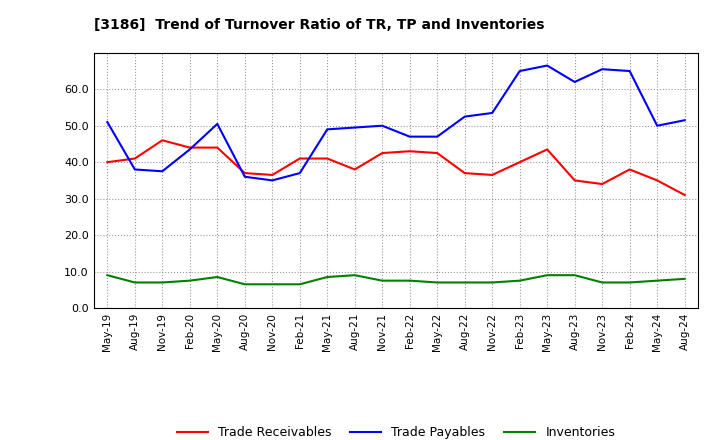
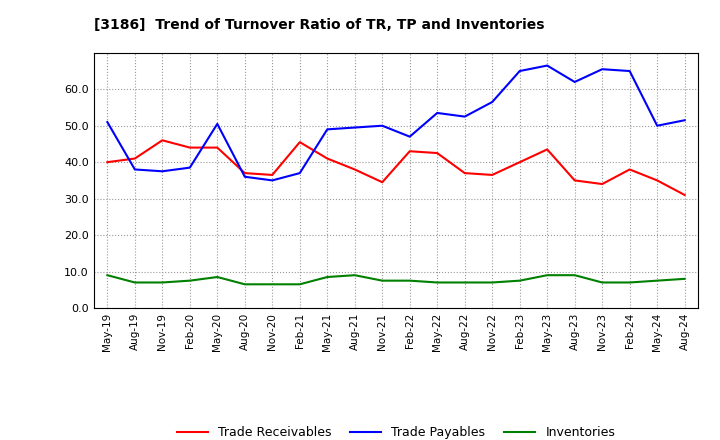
Trade Payables/Feb-20: 43.5 -> 38.5
Trade Receivables/Feb-21: 41.0 -> 45.5
Trade Receivables/Nov-21: 42.5 -> 34.5
Trade Payables/May-22: 47.0 -> 53.5
Trade Payables/Nov-22: 53.5 -> 56.5
